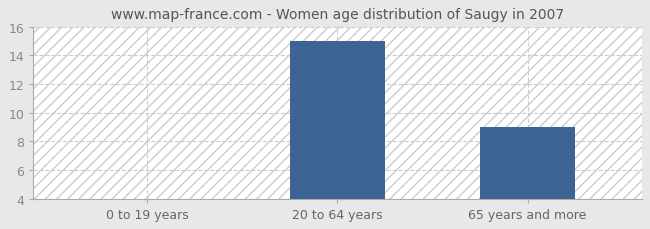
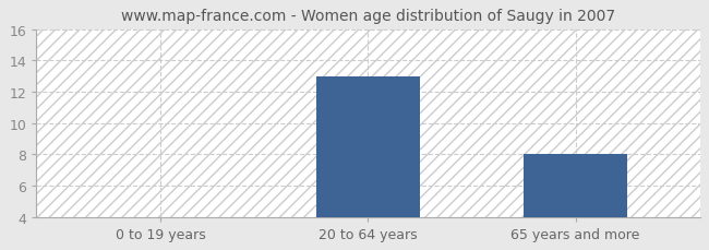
20 to 64 years: 15.0 -> 13.0
65 years and more: 9.0 -> 8.0
